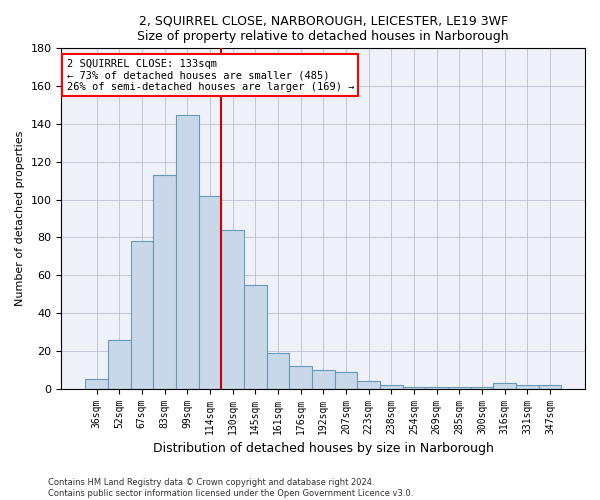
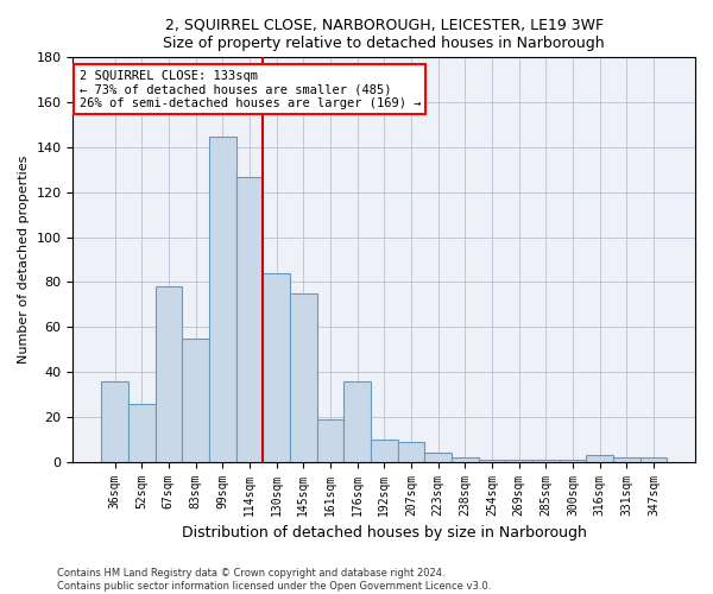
36sqm: 5 -> 36
83sqm: 113 -> 55
114sqm: 102 -> 127
145sqm: 55 -> 75
176sqm: 12 -> 36
